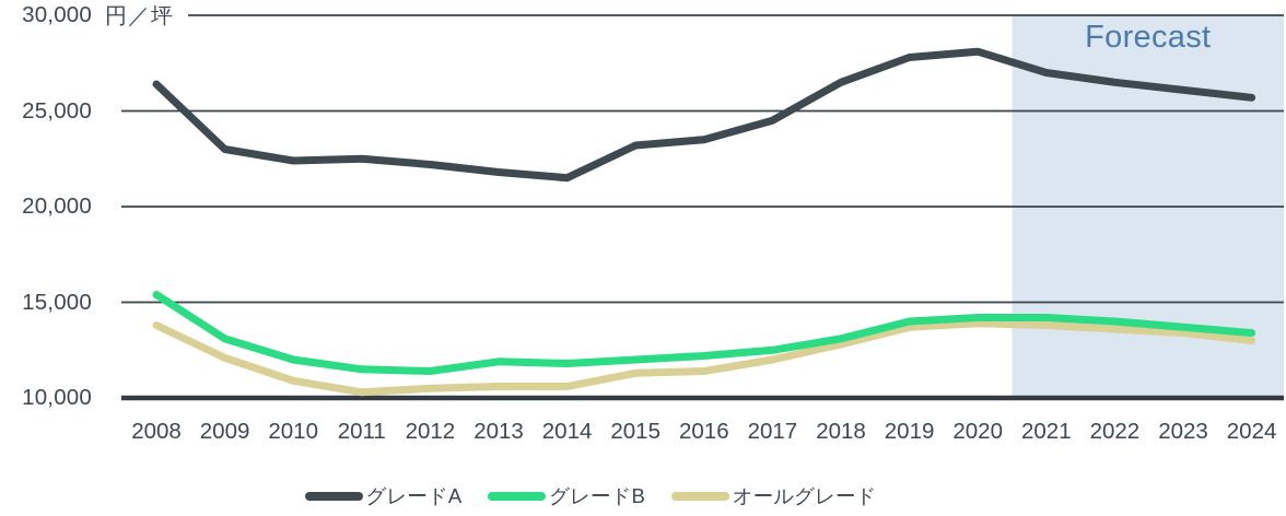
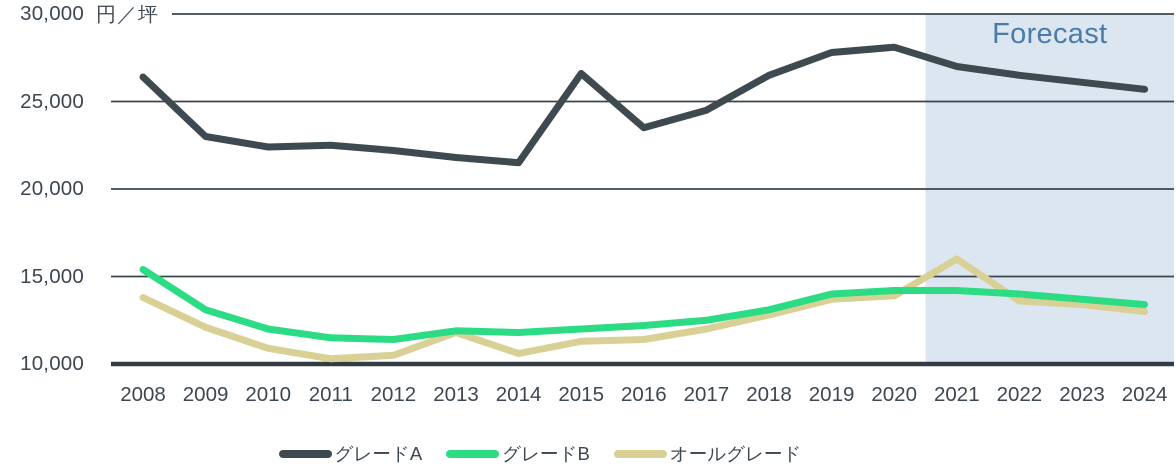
オールグレード/2013: 10600 -> 11800
グレードA/2015: 23200 -> 26600
オールグレード/2021: 13800 -> 16000
